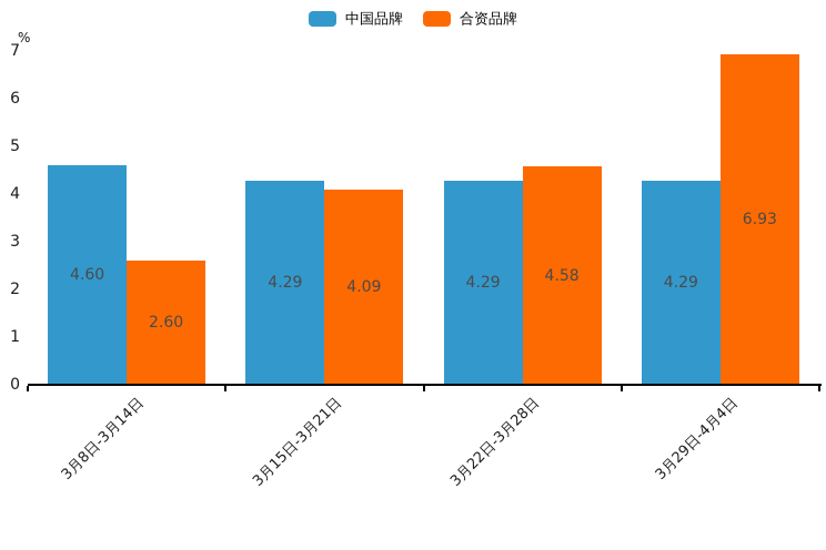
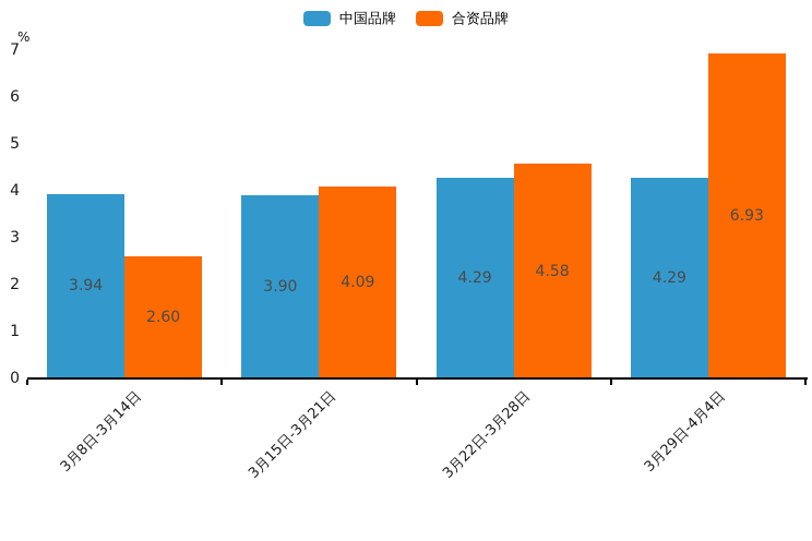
中国品牌/3月8日-3月14日: 4.60 -> 3.94
中国品牌/3月15日-3月21日: 4.29 -> 3.90
